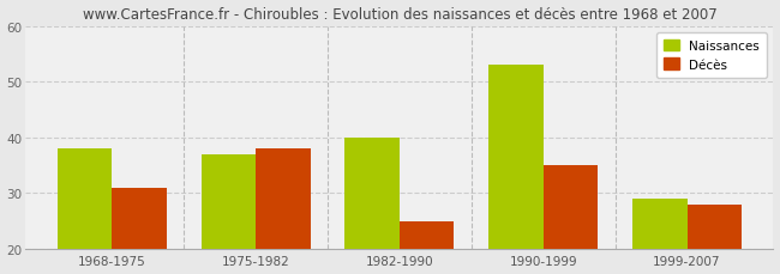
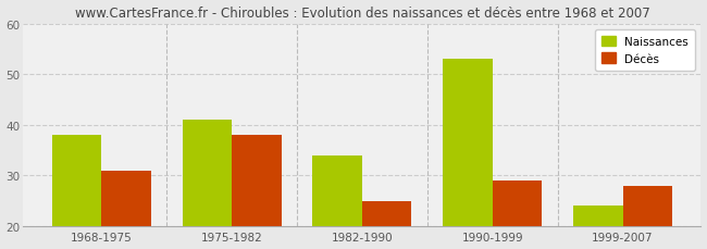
Naissances/1975-1982: 37 -> 41
Naissances/1982-1990: 40 -> 34
Décès/1990-1999: 35 -> 29
Naissances/1999-2007: 29 -> 24
